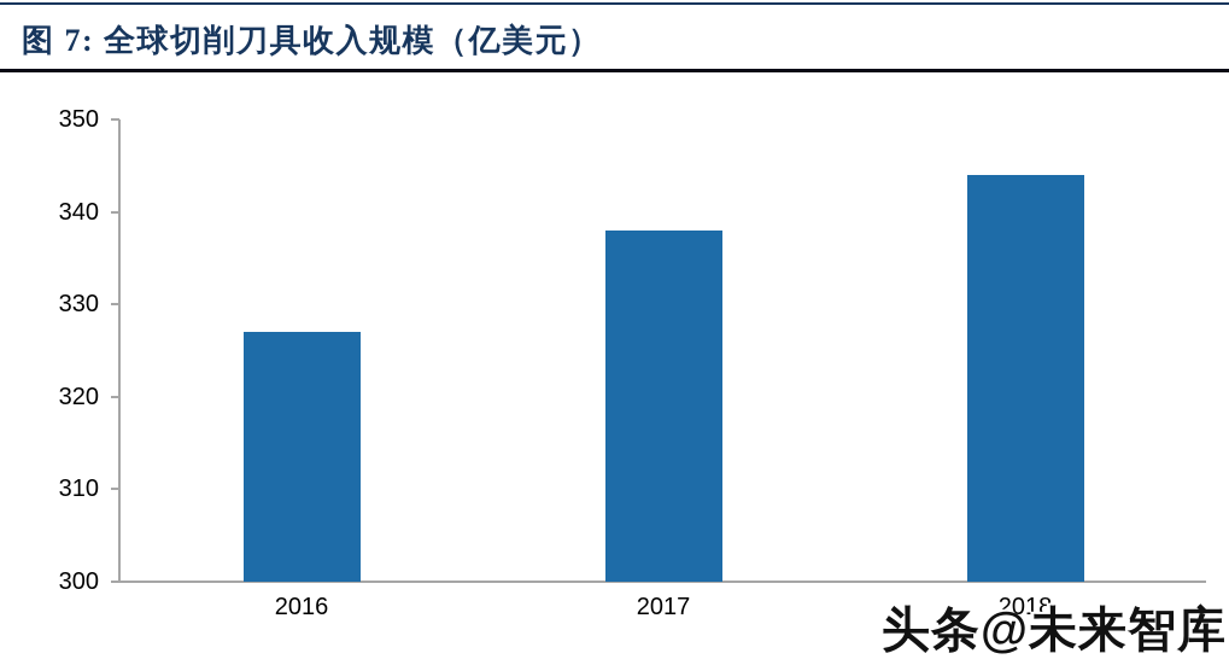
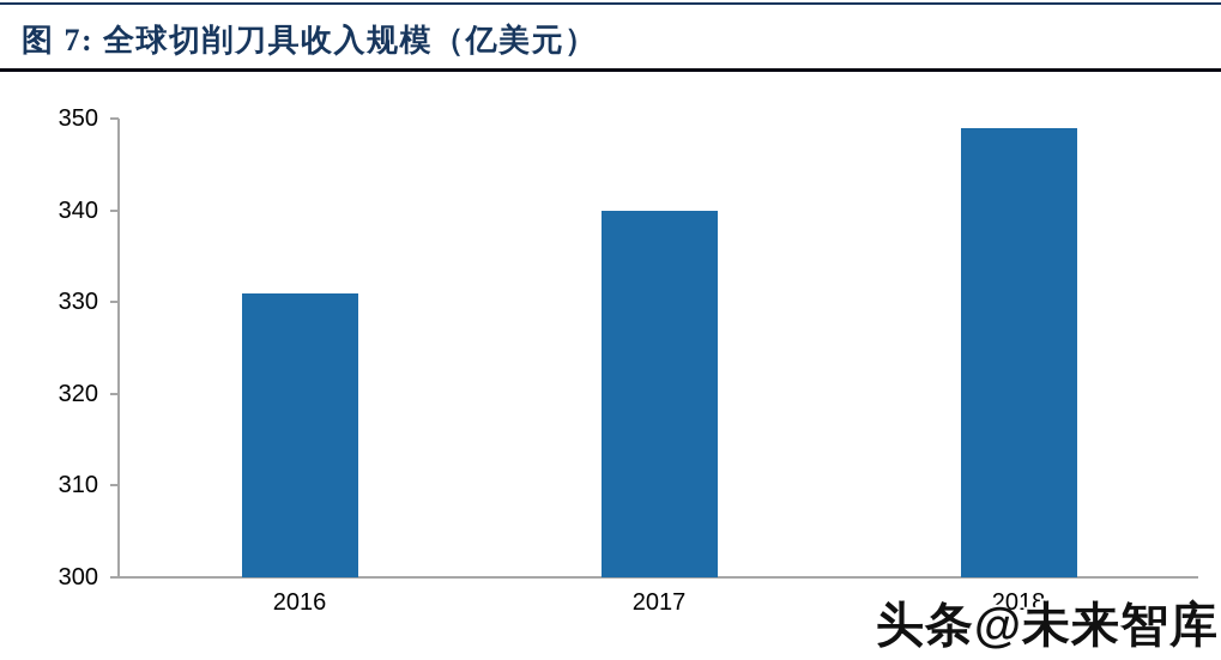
2016: 327 -> 331
2017: 338 -> 340
2018: 344 -> 349
